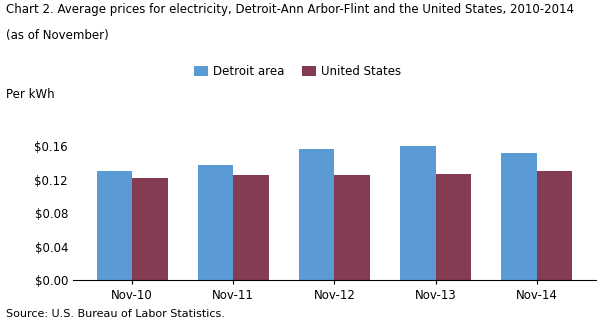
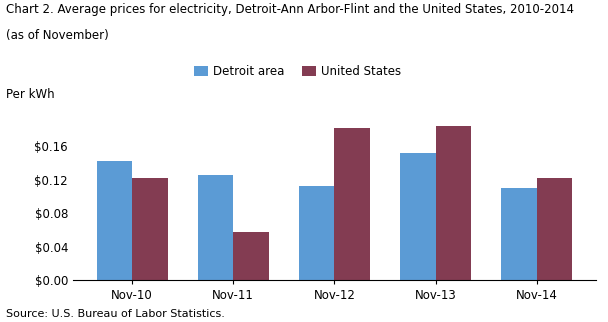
Detroit area/Nov-10: $0.130 -> $0.142
Detroit area/Nov-11: $0.138 -> $0.126
United States/Nov-11: $0.126 -> $0.058
Detroit area/Nov-12: $0.157 -> $0.112
United States/Nov-12: $0.125 -> $0.182
Detroit area/Nov-13: $0.160 -> $0.152
United States/Nov-13: $0.127 -> $0.184
Detroit area/Nov-14: $0.152 -> $0.110
United States/Nov-14: $0.130 -> $0.122
